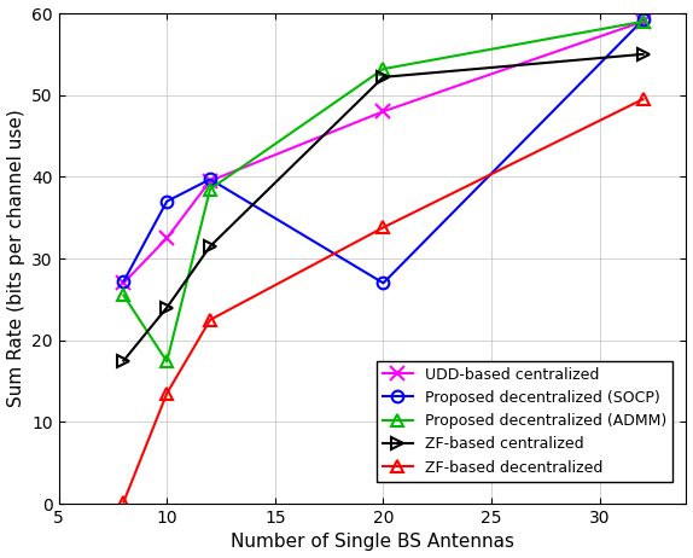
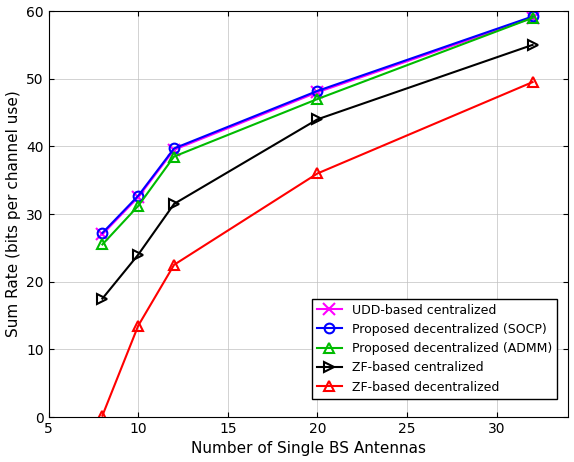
Proposed decentralized (SOCP)/10: 37.0 -> 32.7
Proposed decentralized (ADMM)/10: 17.4 -> 31.2
Proposed decentralized (SOCP)/20: 27.0 -> 48.2
Proposed decentralized (ADMM)/20: 53.2 -> 47.0
ZF-based centralized/20: 52.2 -> 44.0
ZF-based decentralized/20: 33.8 -> 36.0
